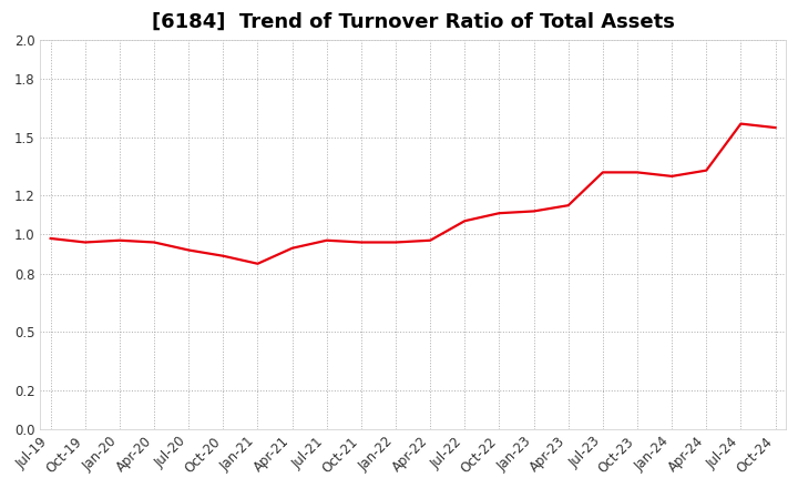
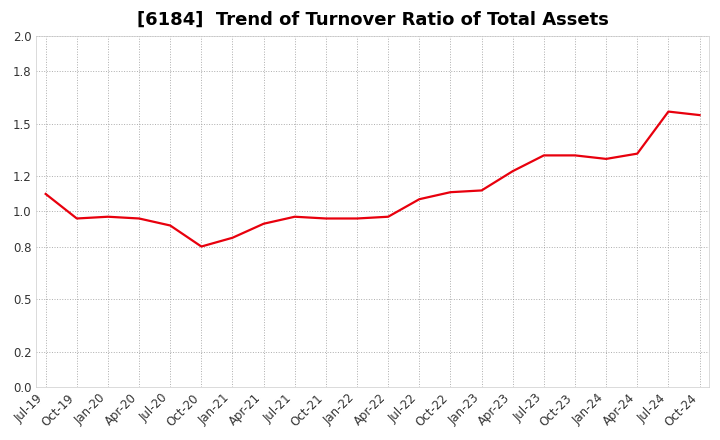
Jul-19: 0.98 -> 1.10
Oct-20: 0.89 -> 0.80
Apr-23: 1.15 -> 1.23
